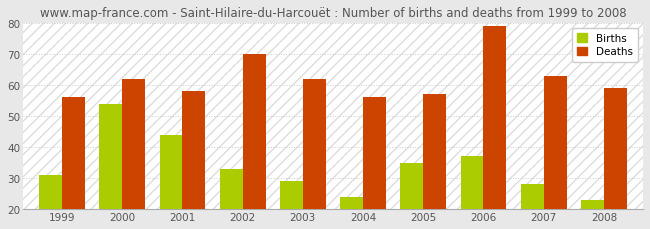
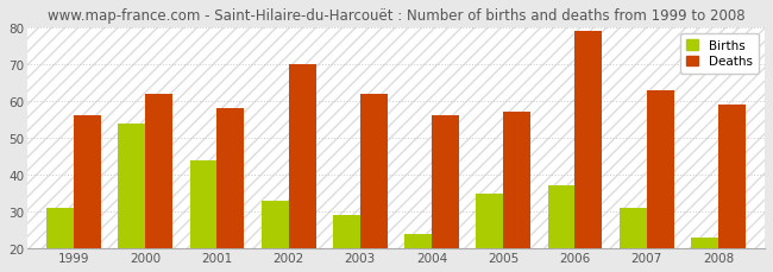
Births/2007: 28 -> 31
